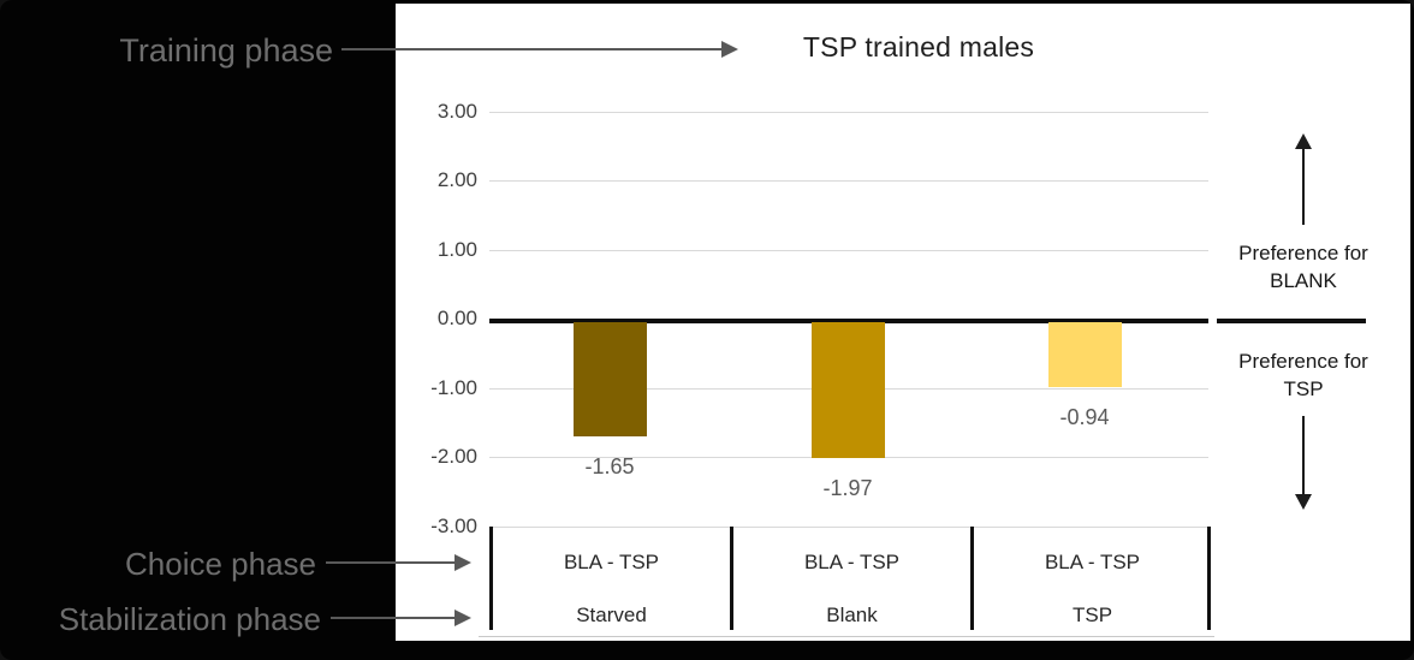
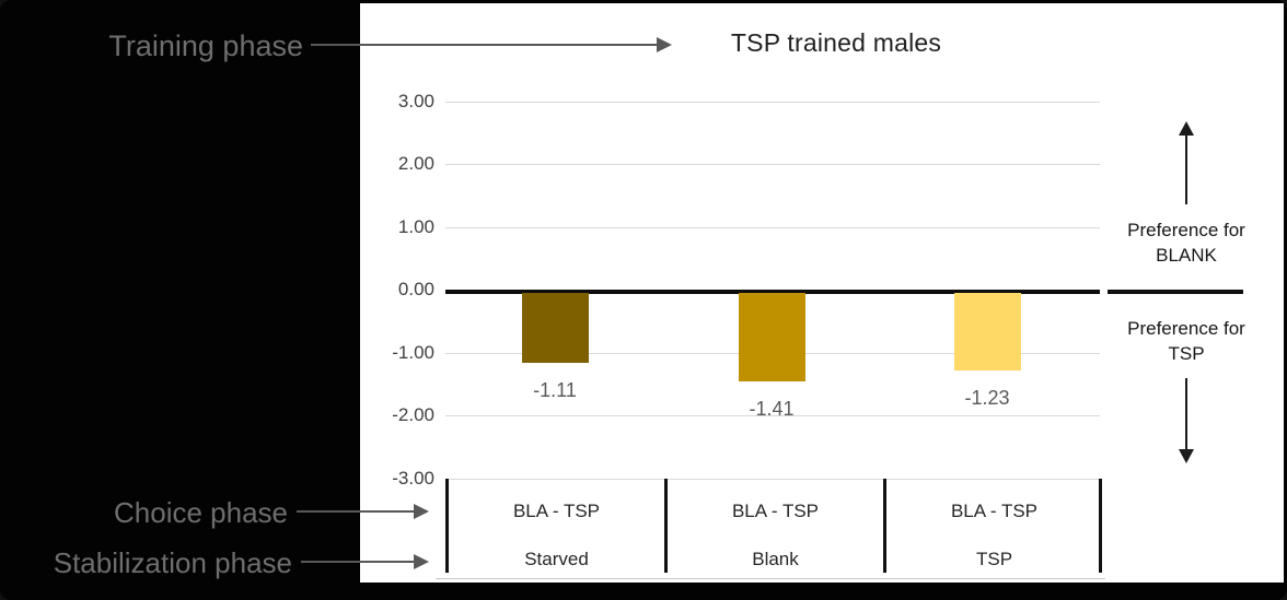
Starved: -1.65 -> -1.11
Blank: -1.97 -> -1.41
TSP: -0.94 -> -1.23
